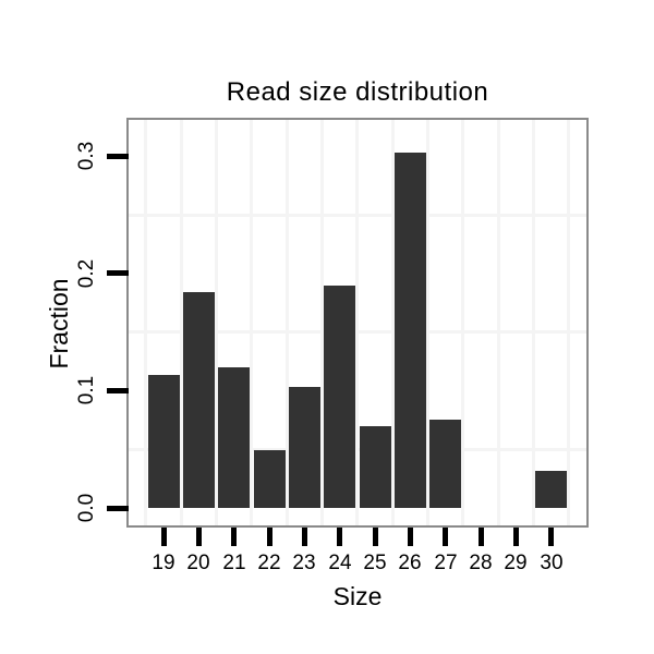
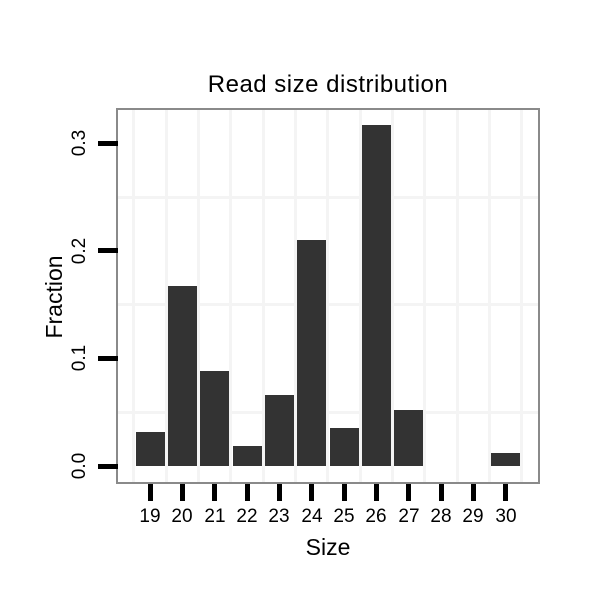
19: 0.113 -> 0.032
20: 0.184 -> 0.167
21: 0.120 -> 0.088
22: 0.049 -> 0.019
23: 0.103 -> 0.066
24: 0.190 -> 0.210
25: 0.070 -> 0.035
26: 0.303 -> 0.317
27: 0.075 -> 0.052
30: 0.032 -> 0.012
